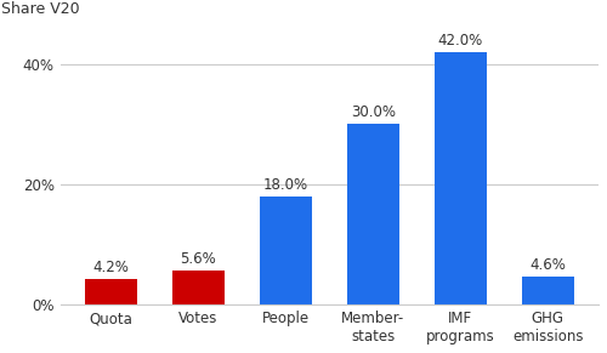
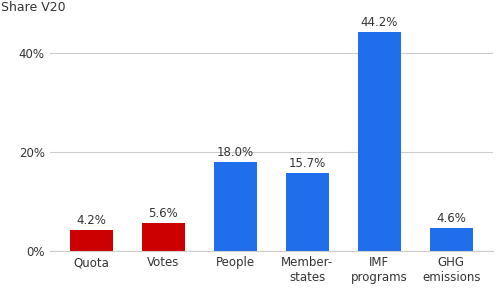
Member- states: 30.0% -> 15.7%
IMF programs: 42.0% -> 44.2%
